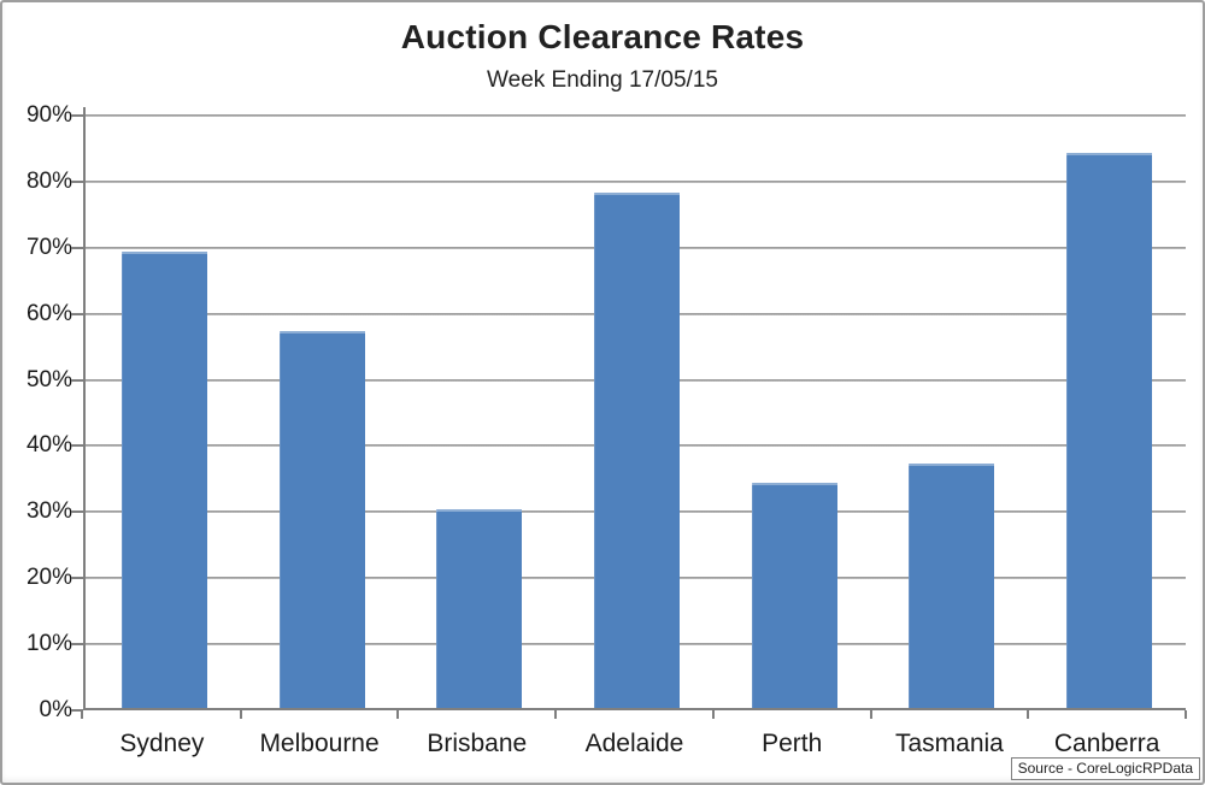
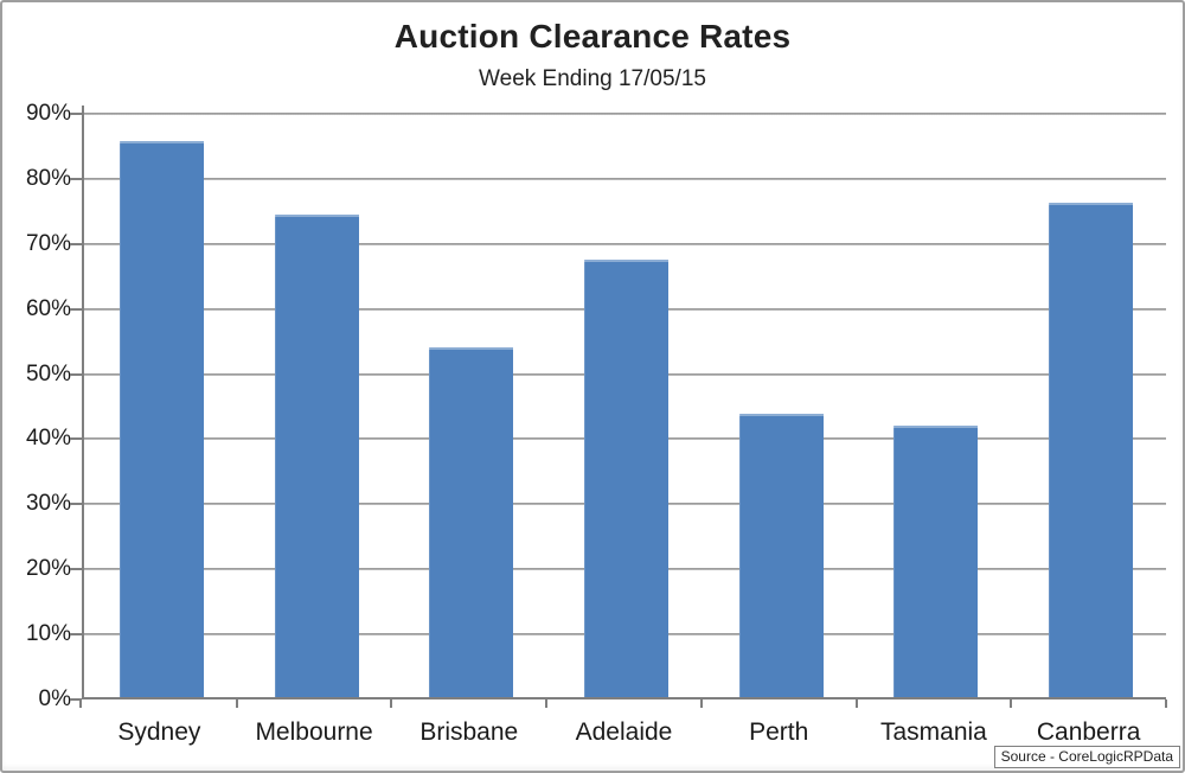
Sydney: 69% -> 86%
Melbourne: 57% -> 74%
Brisbane: 30% -> 54%
Adelaide: 78% -> 67%
Perth: 34% -> 44%
Tasmania: 37% -> 42%
Canberra: 84% -> 76%
